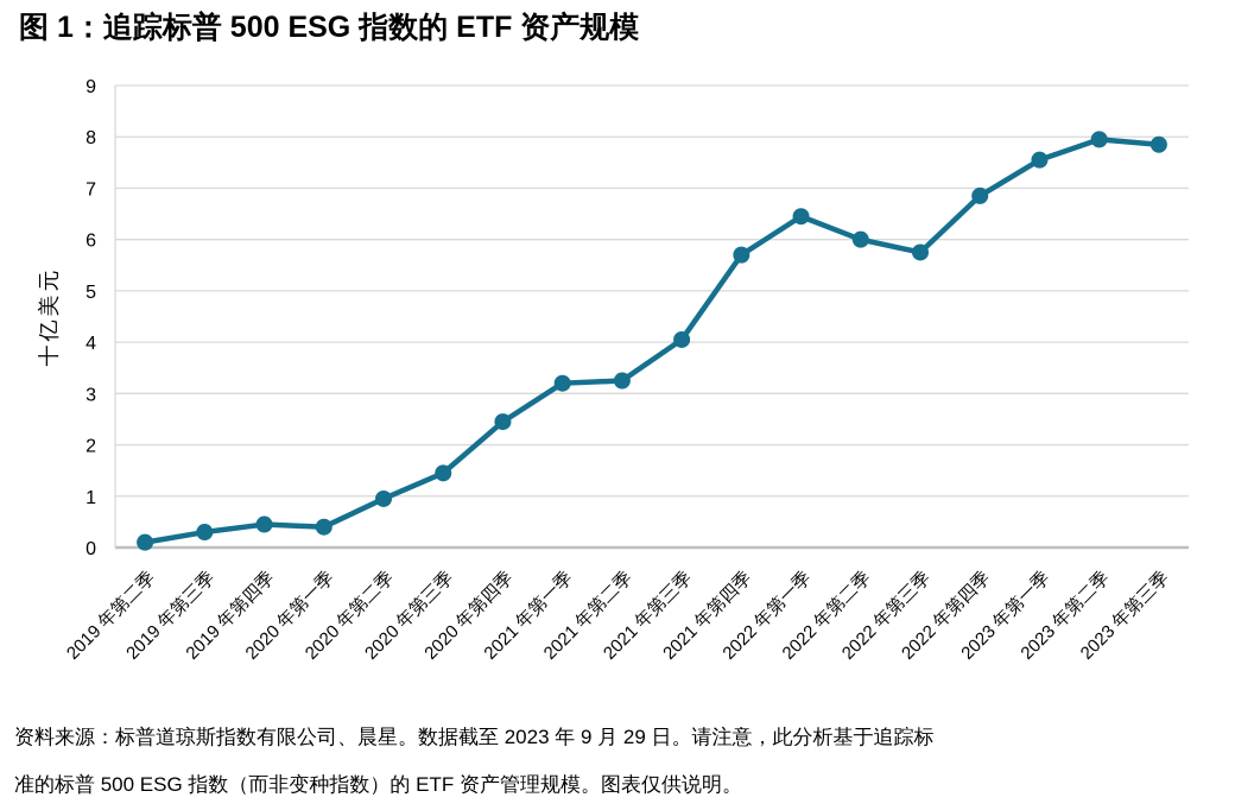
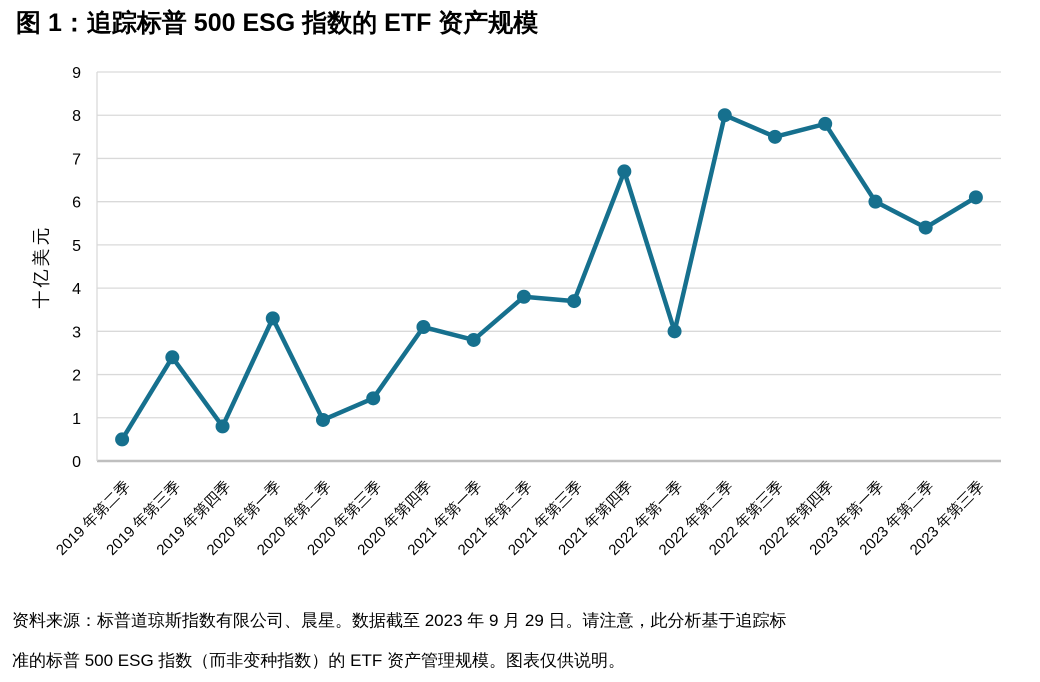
2019 年第二季: 0.1 -> 0.5
2019 年第三季: 0.3 -> 2.4
2019 年第四季: 0.5 -> 0.8
2020 年第一季: 0.4 -> 3.3
2020 年第四季: 2.5 -> 3.1
2021 年第一季: 3.2 -> 2.8
2021 年第二季: 3.2 -> 3.8
2021 年第三季: 4.0 -> 3.7
2021 年第四季: 5.7 -> 6.7
2022 年第一季: 6.5 -> 3.0
2022 年第二季: 6.0 -> 8.0
2022 年第三季: 5.8 -> 7.5
2022 年第四季: 6.8 -> 7.8
2023 年第一季: 7.5 -> 6.0
2023 年第二季: 8.0 -> 5.4
2023 年第三季: 7.8 -> 6.1
